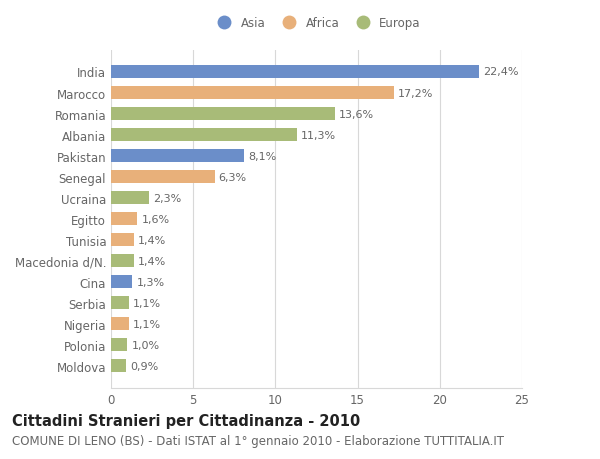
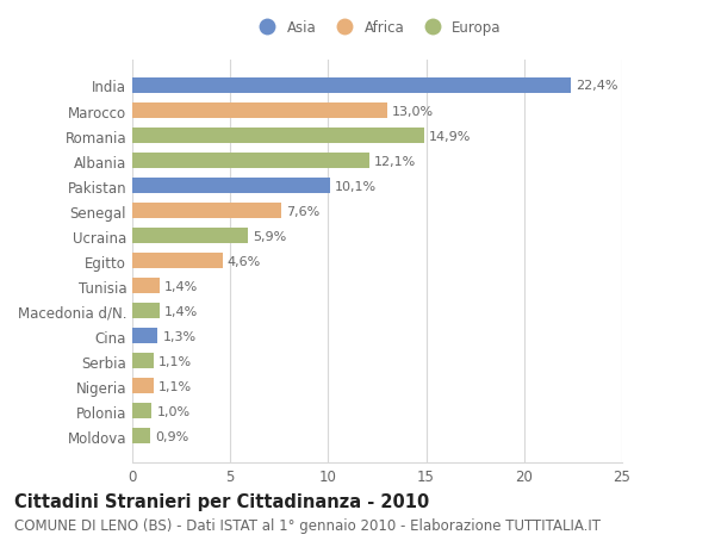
Marocco: 17,2% -> 13,0%
Romania: 13,6% -> 14,9%
Albania: 11,3% -> 12,1%
Pakistan: 8,1% -> 10,1%
Senegal: 6,3% -> 7,6%
Ucraina: 2,3% -> 5,9%
Egitto: 1,6% -> 4,6%
